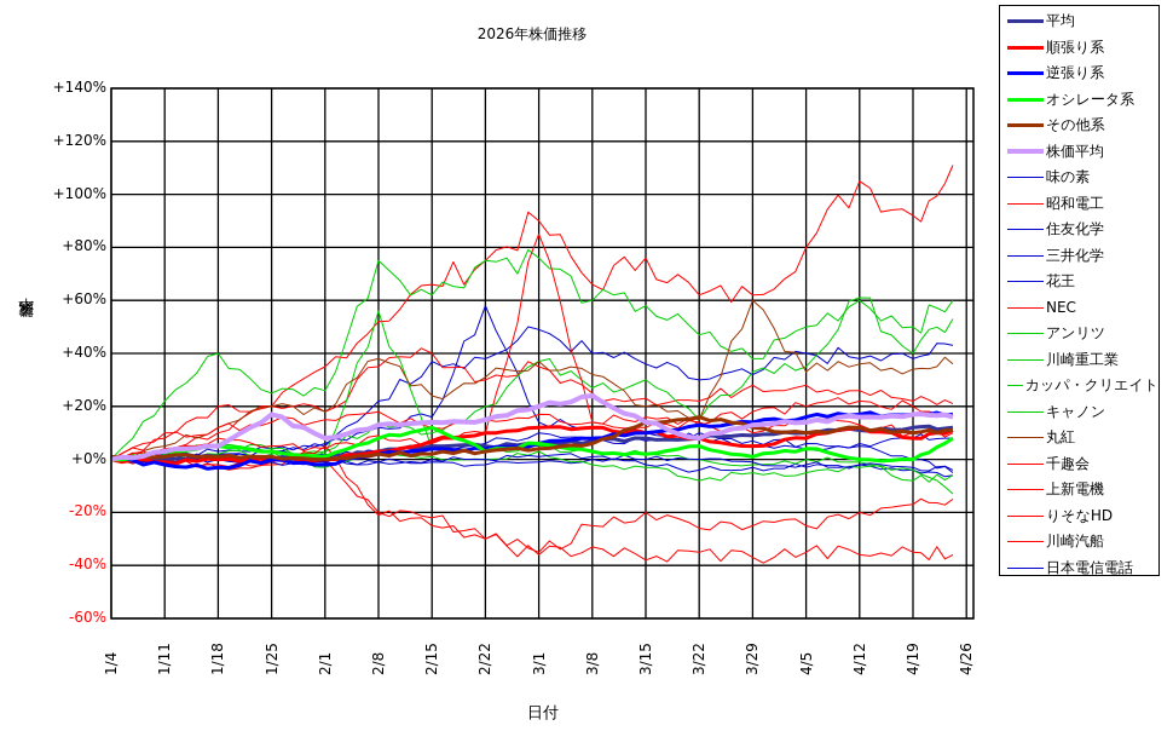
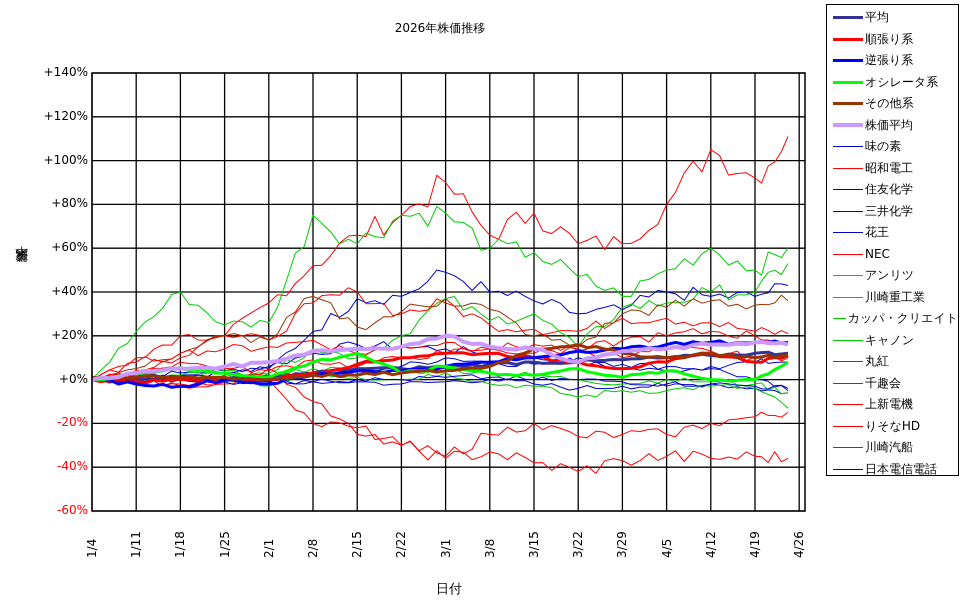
株価平均/1/25: 17% -> 6%
キャノン/2/8: 56% -> 5%
りそなHD/2/8: -21% -> -10%
味の素/2/22: 58% -> 15%
上新電機/3/1: 85% -> 12%
株価平均/3/8: 24% -> 15%
川崎汽船/3/22: -35% -> -42%
丸紅/3/29: 60% -> 30%
川崎重工業/4/12: 61% -> 40%
キャノン/4/19: -8% -> -2%
